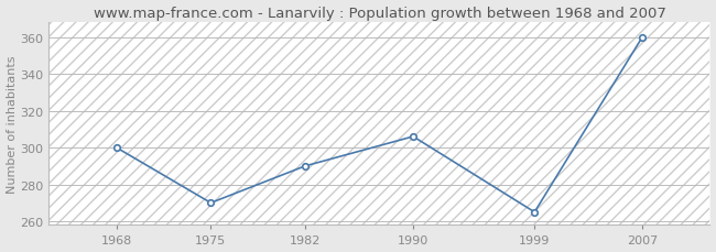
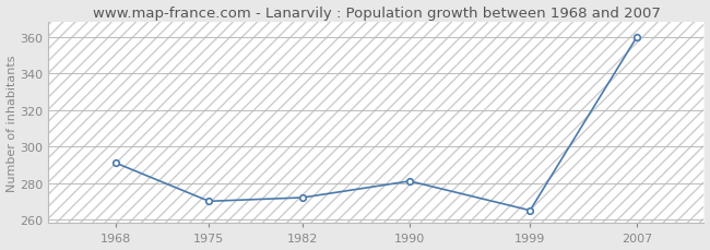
1968: 300 -> 291
1982: 290 -> 272
1990: 306 -> 281
